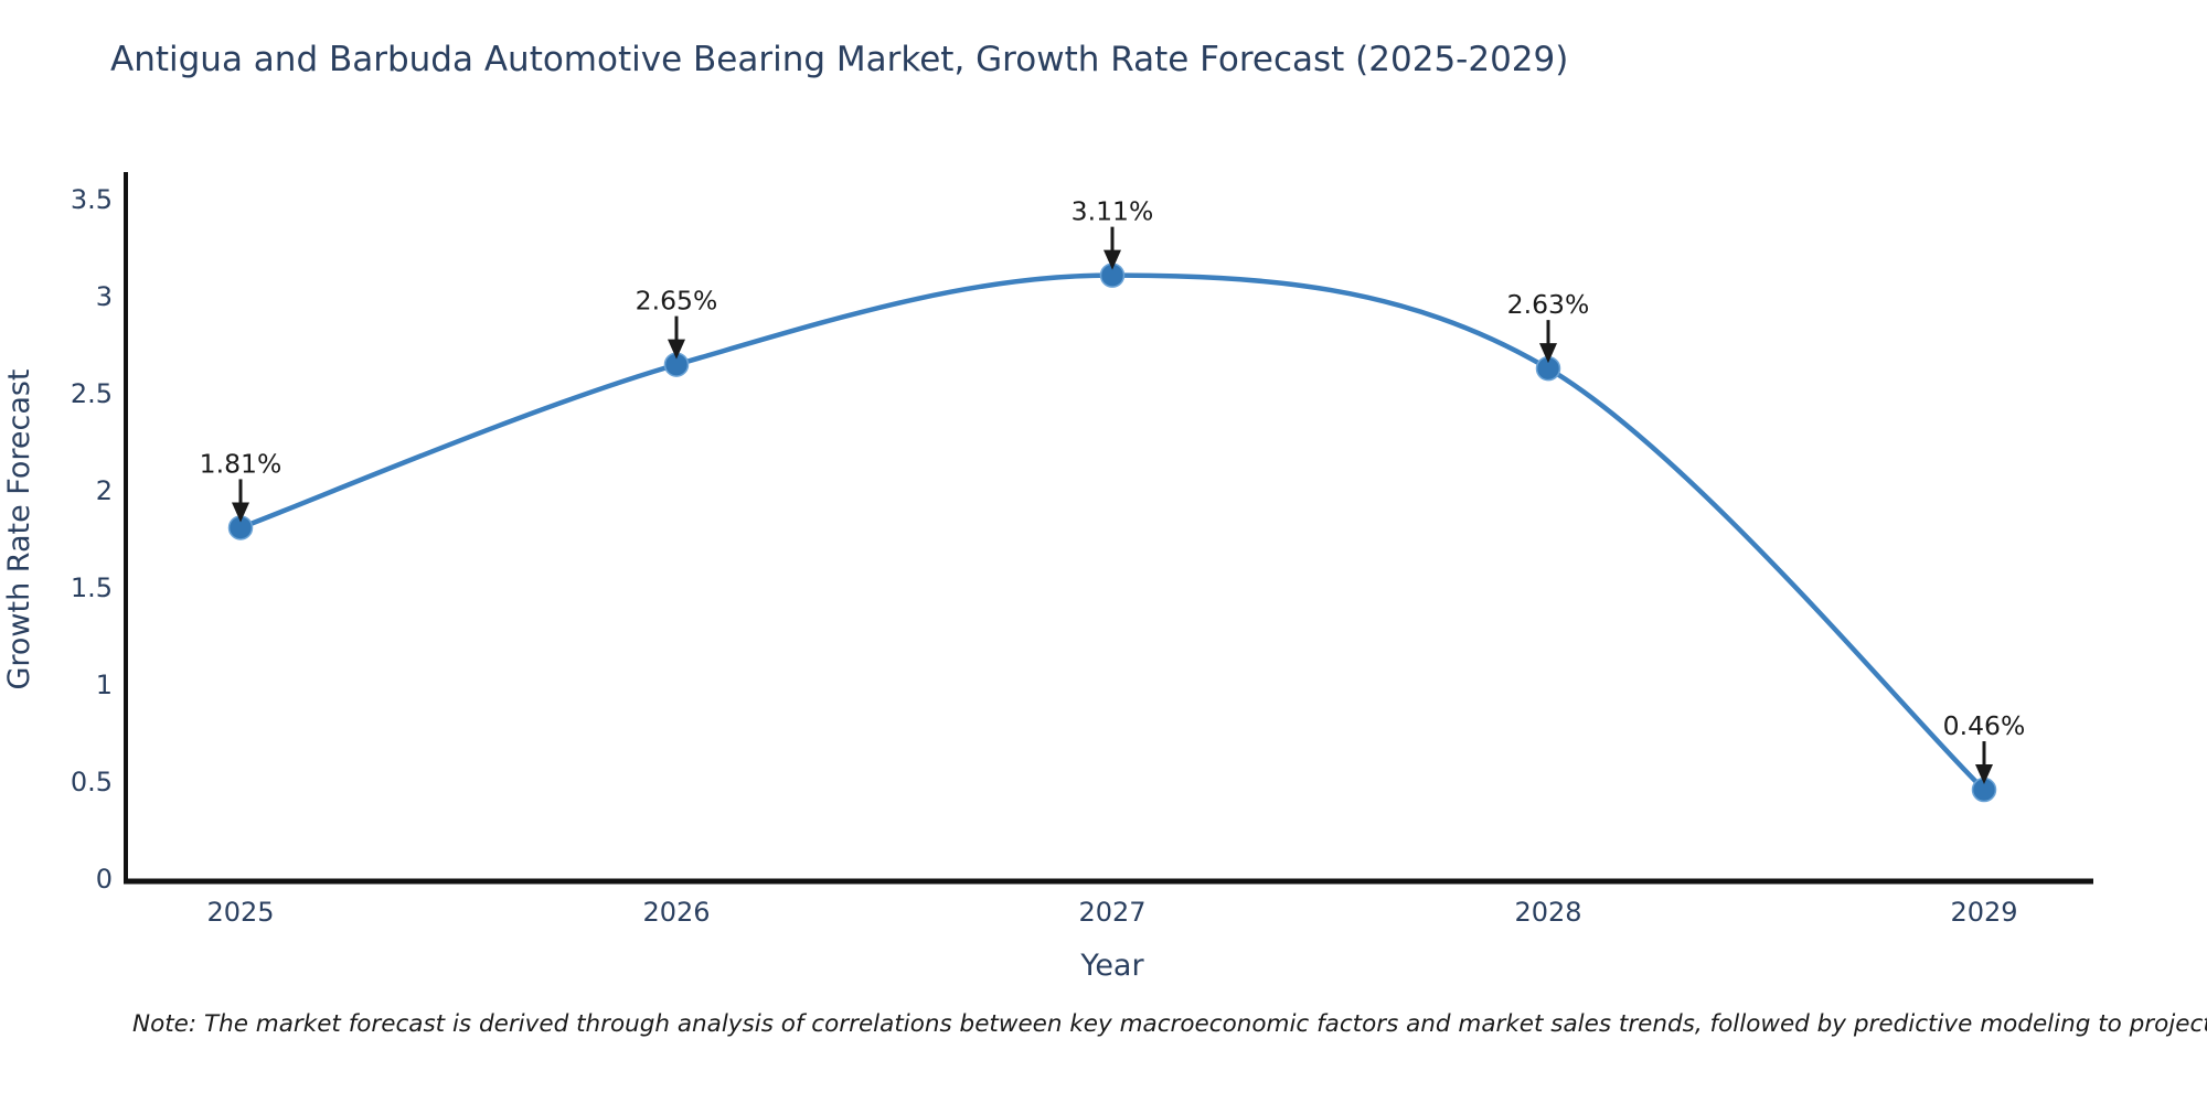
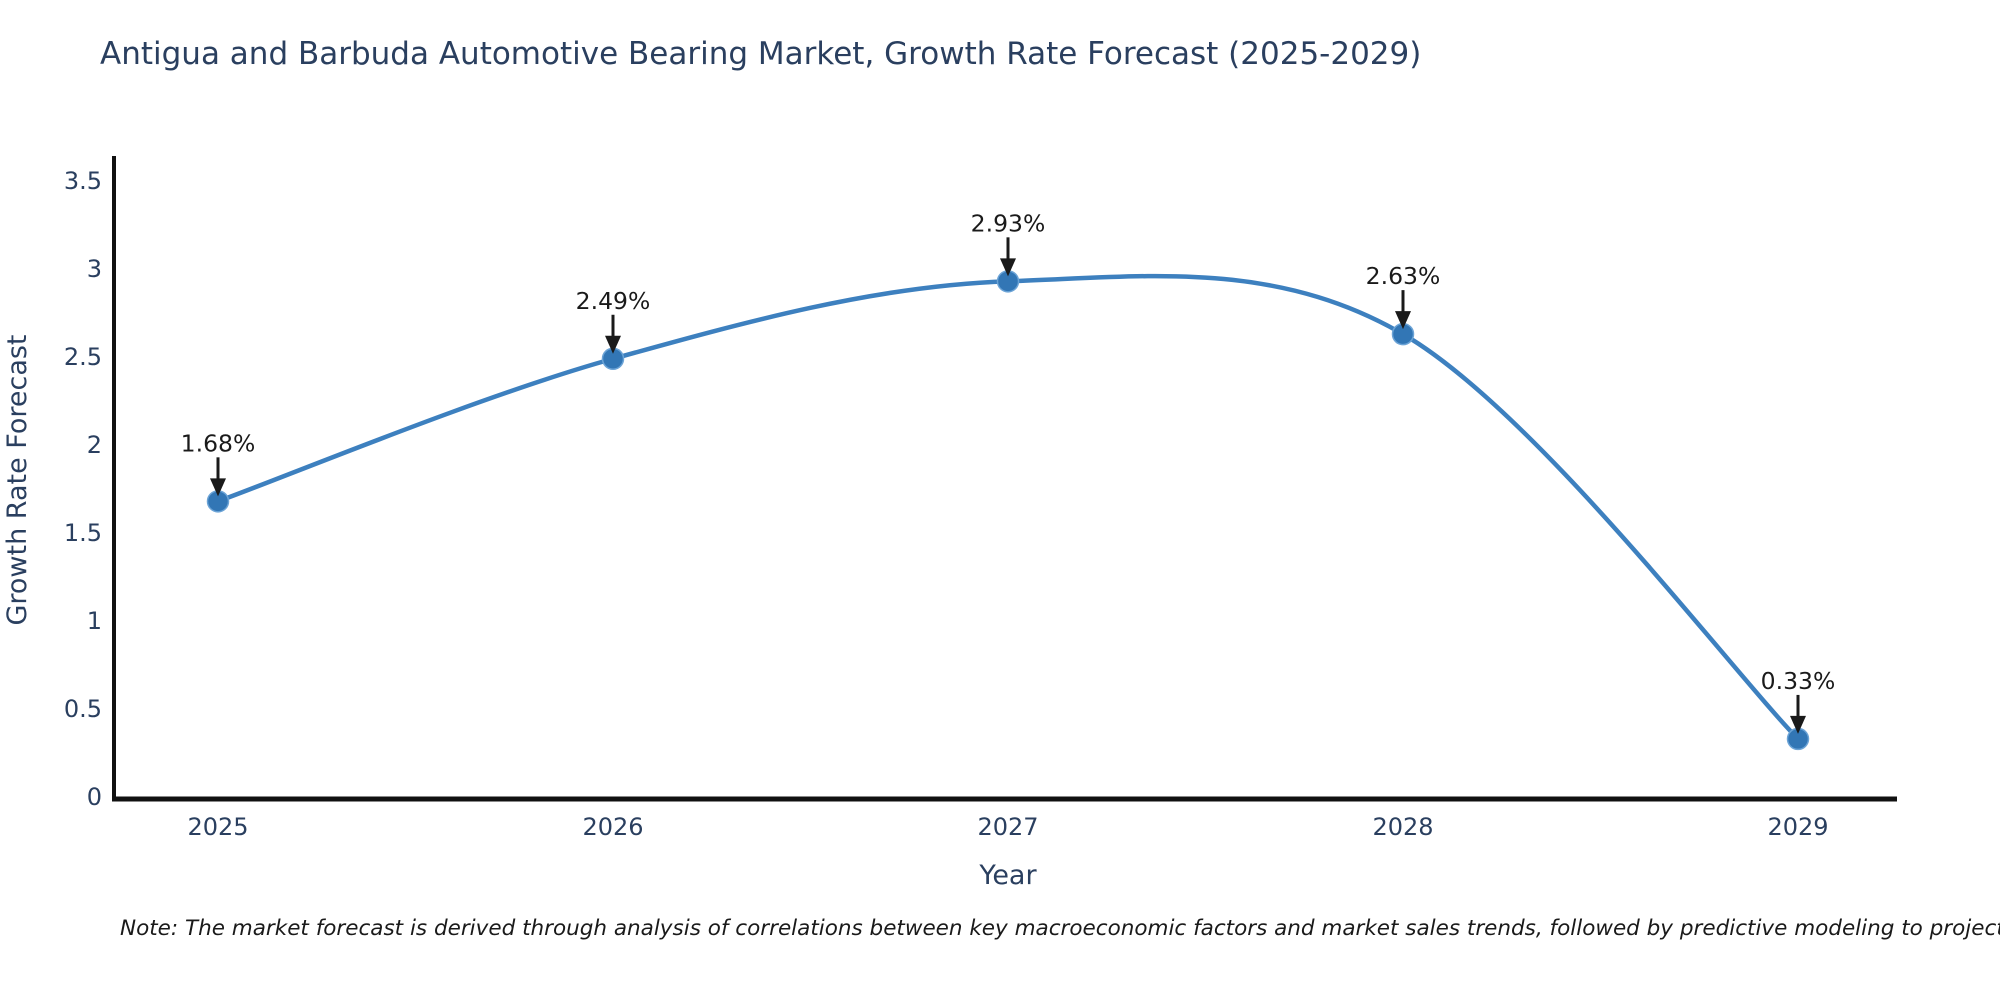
2025: 1.81% -> 1.68%
2026: 2.65% -> 2.49%
2027: 3.11% -> 2.93%
2029: 0.46% -> 0.33%
